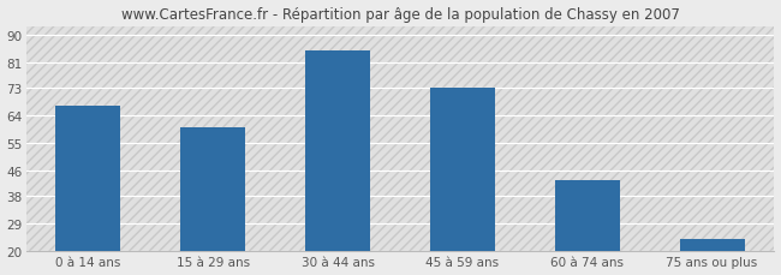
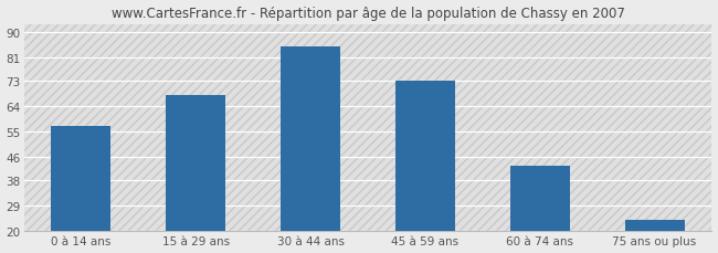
0 à 14 ans: 67 -> 57
15 à 29 ans: 60 -> 68
